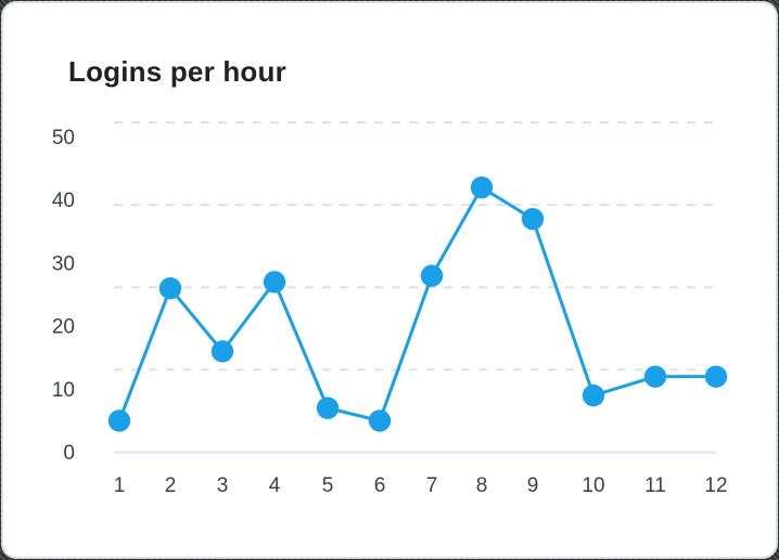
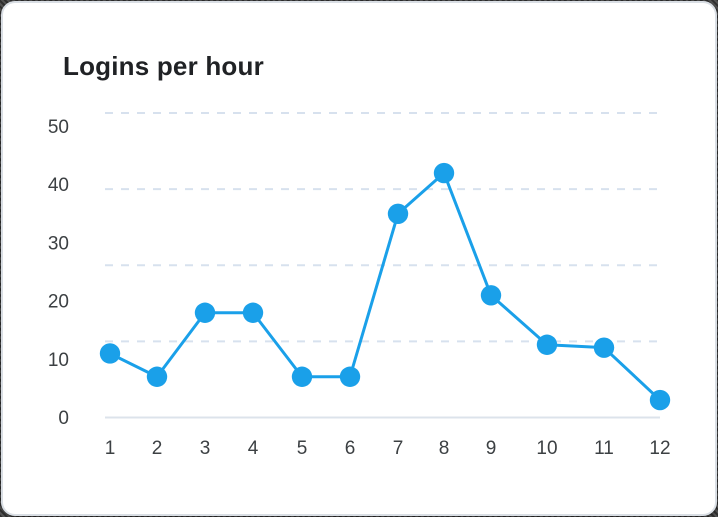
1: 5 -> 11
2: 26 -> 7
3: 16 -> 18
4: 27 -> 18
6: 5 -> 7
7: 28 -> 35
9: 37 -> 21
10: 9 -> 12
12: 12 -> 3
